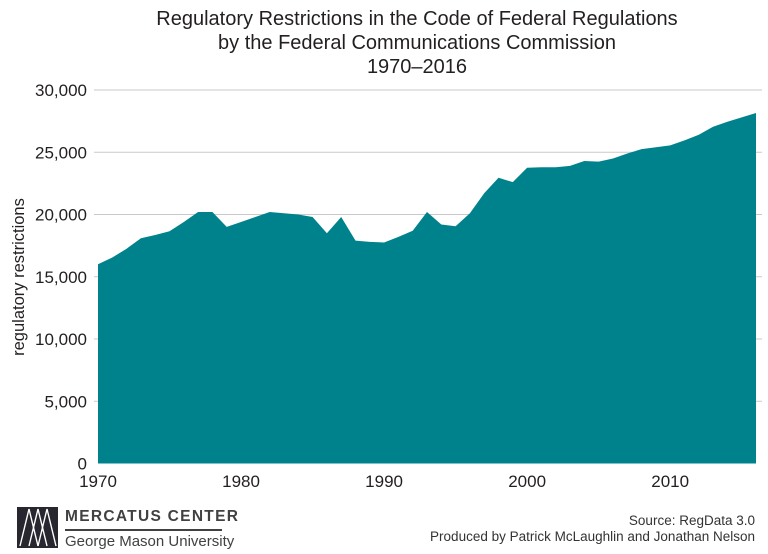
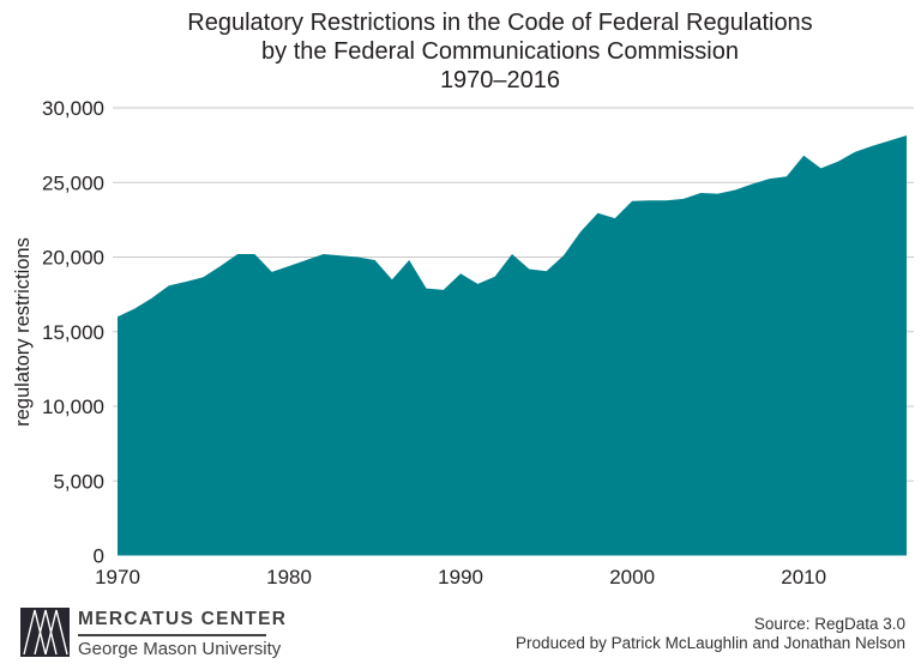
1990: 17800 -> 18900
2010: 25600 -> 26800
